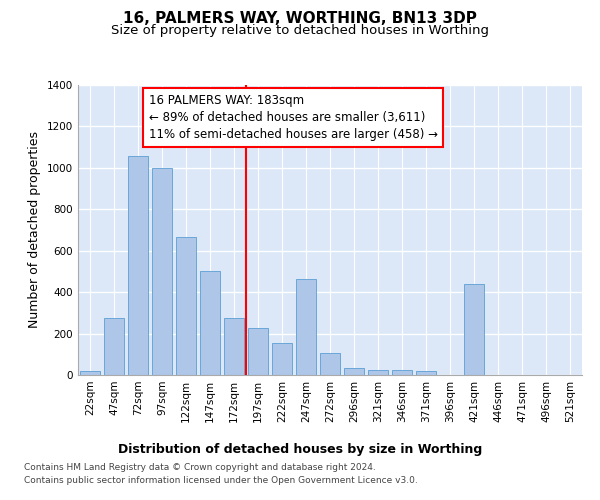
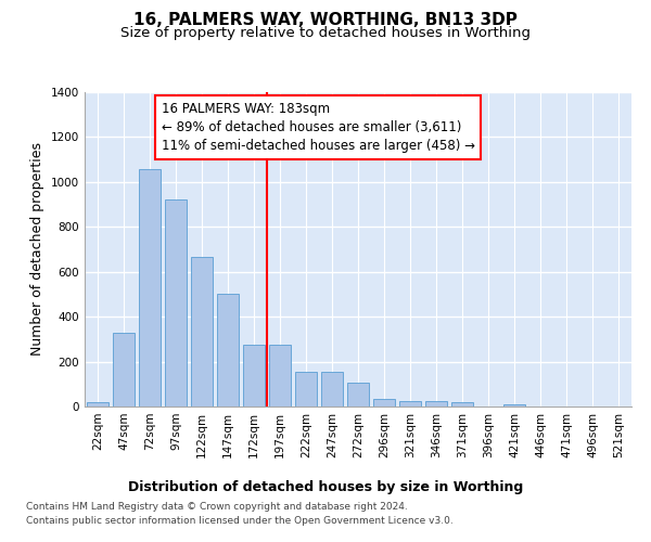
47sqm: 275 -> 330
97sqm: 1000 -> 920
197sqm: 225 -> 275
247sqm: 465 -> 155
421sqm: 440 -> 12
